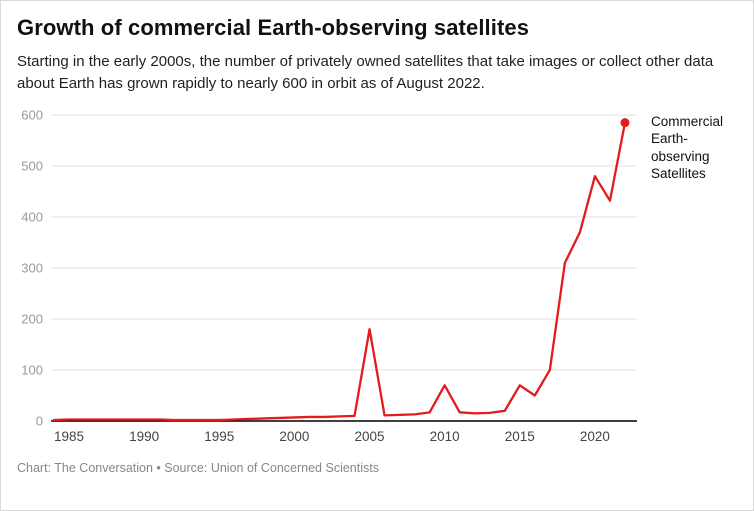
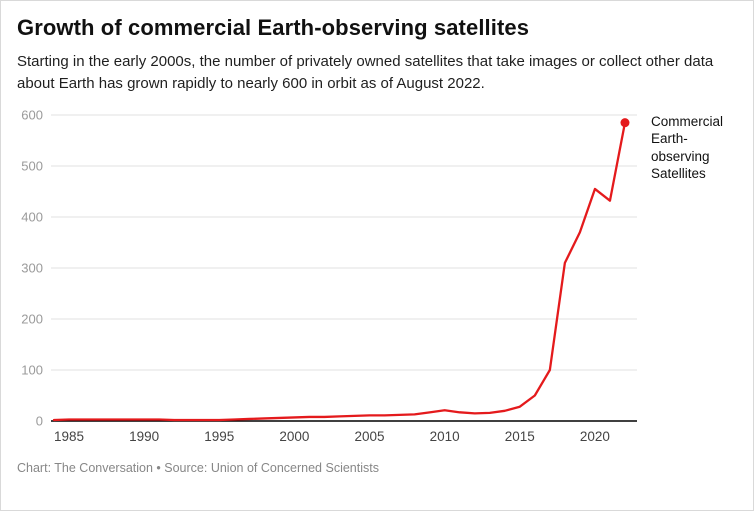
2005: 180 -> 10
2010: 70 -> 20
2015: 70 -> 30
2020: 480 -> 460
